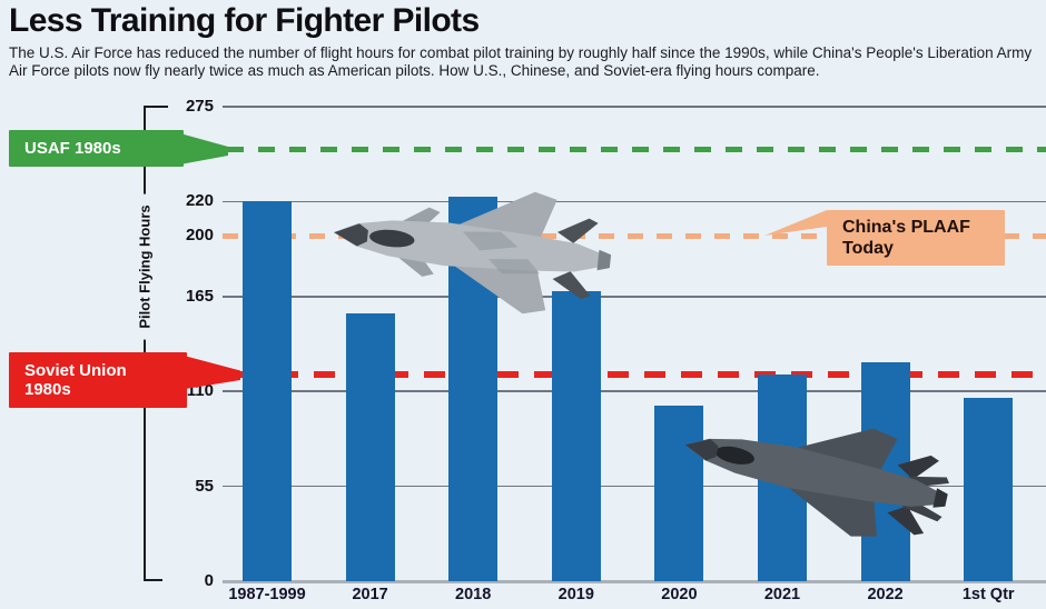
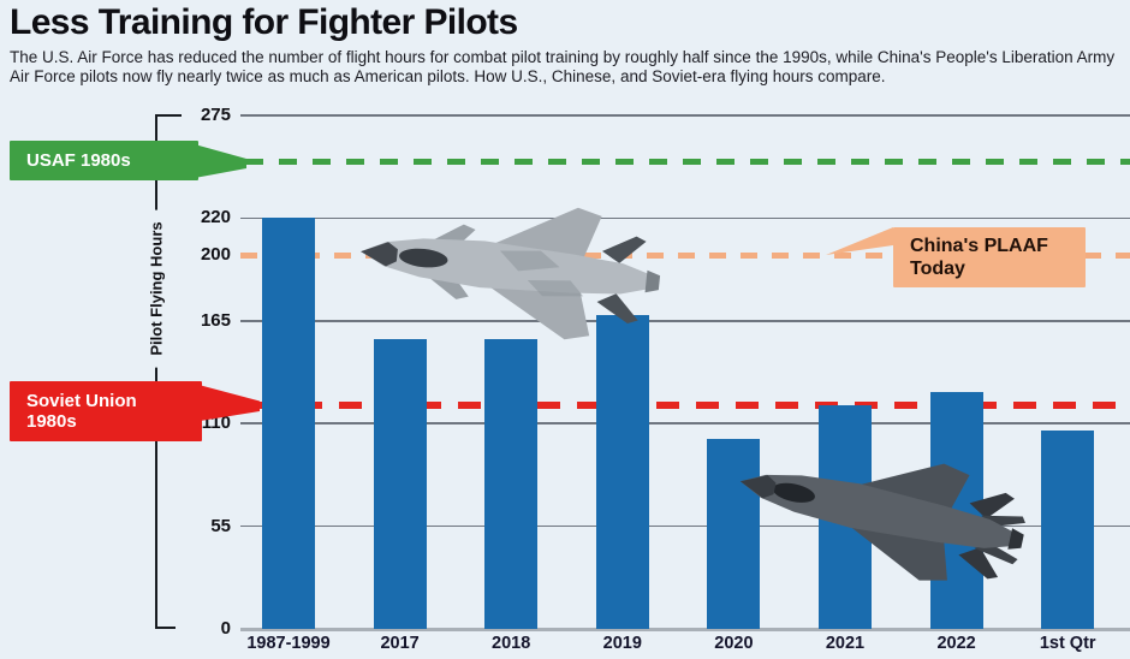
2018: 223 -> 155
